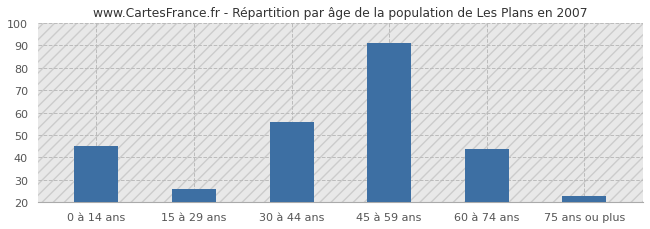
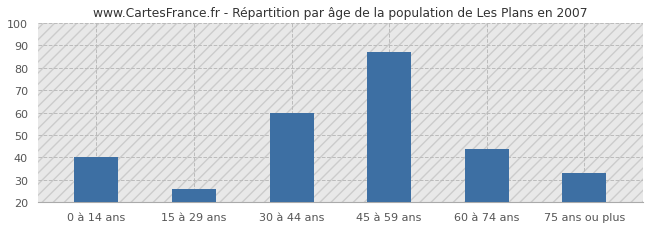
0 à 14 ans: 45 -> 40
30 à 44 ans: 56 -> 60
45 à 59 ans: 91 -> 87
75 ans ou plus: 23 -> 33
